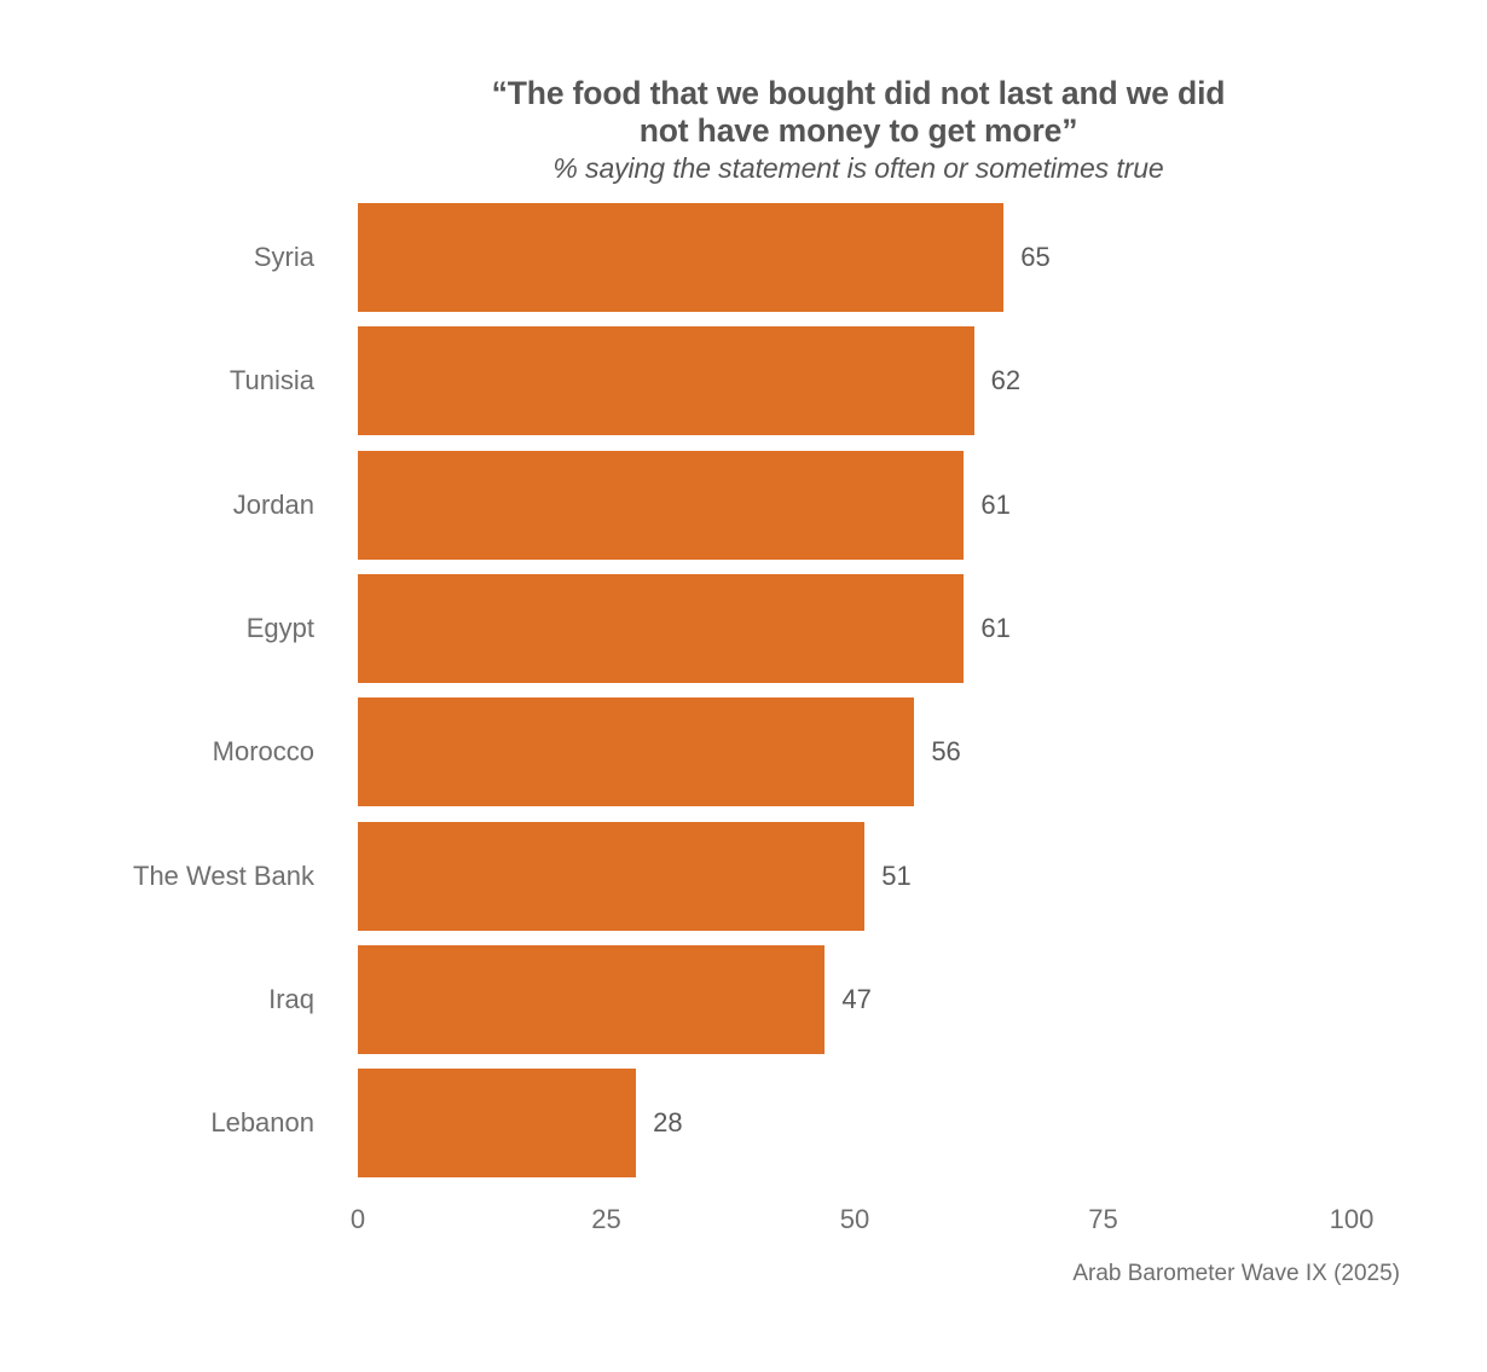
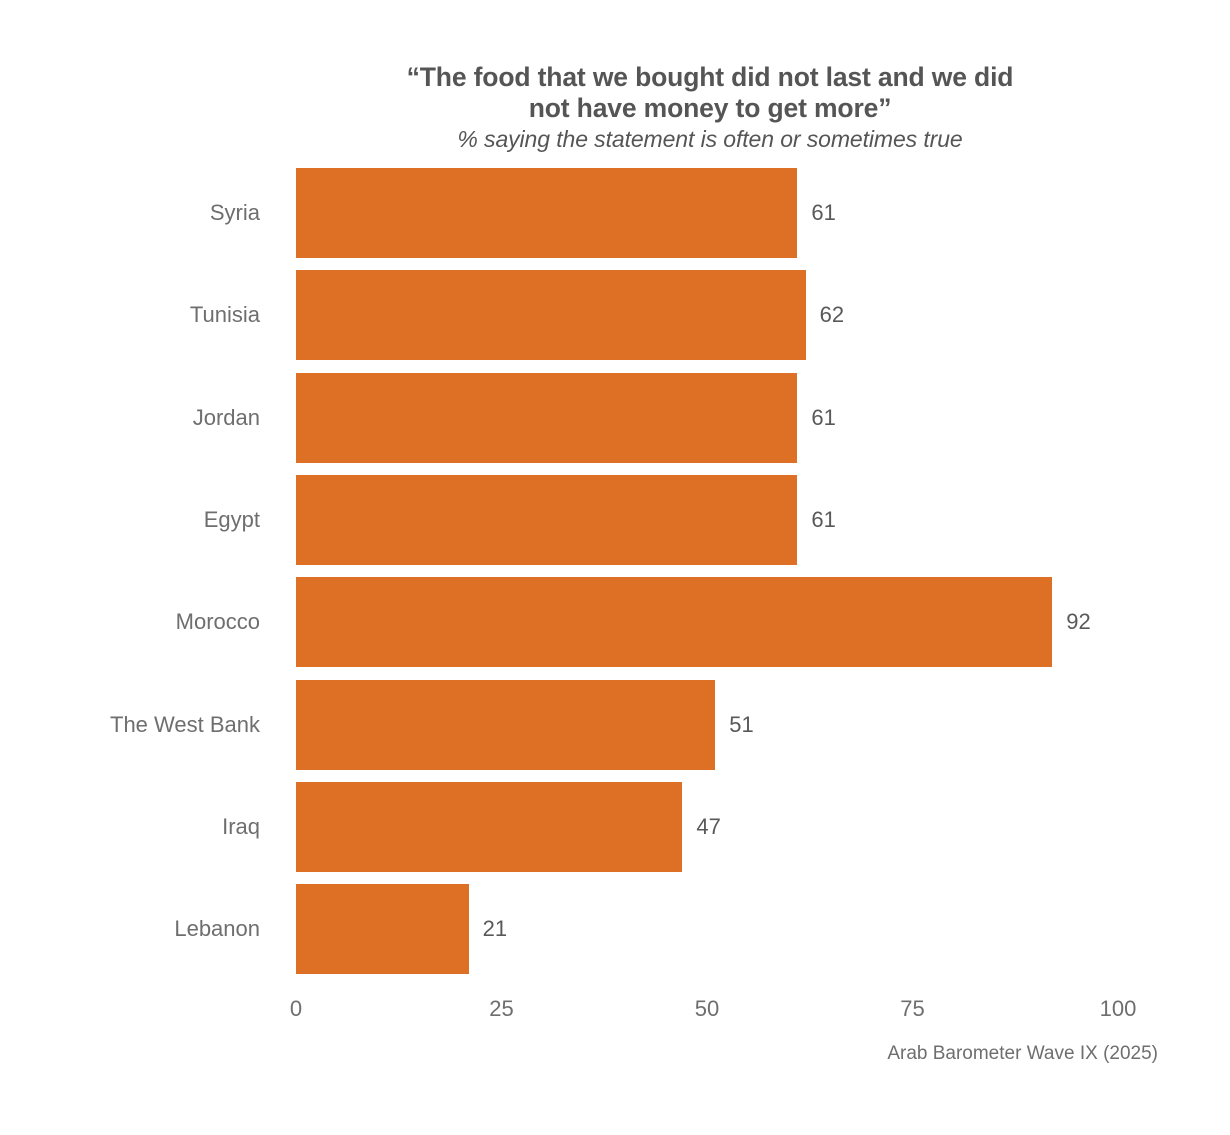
Syria: 65 -> 61
Morocco: 56 -> 92
Lebanon: 28 -> 21
